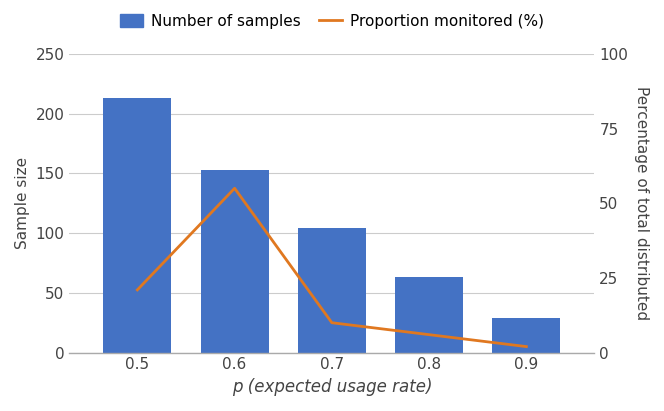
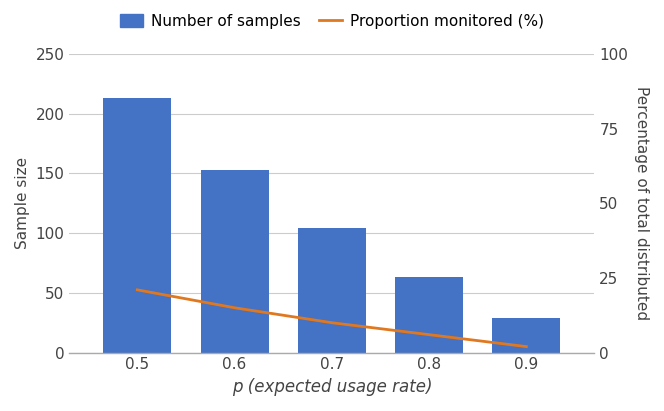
Proportion monitored (%)/0.6: 55 -> 15
